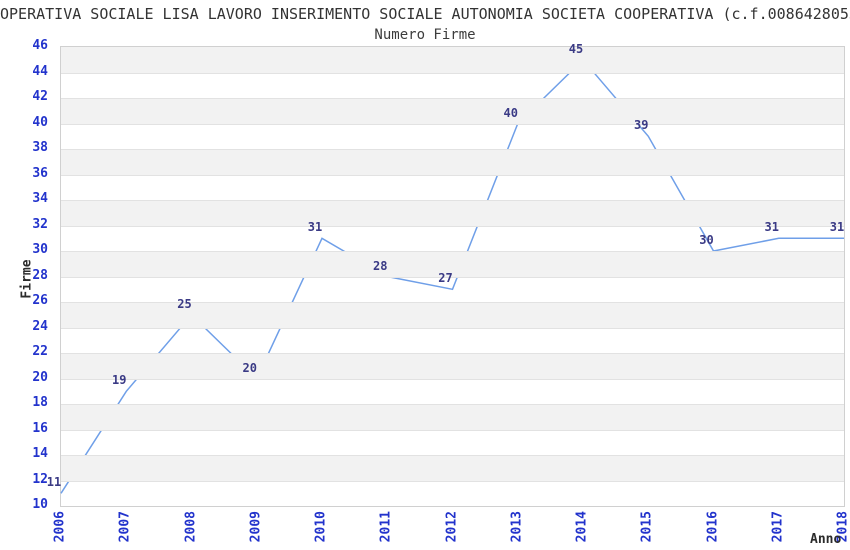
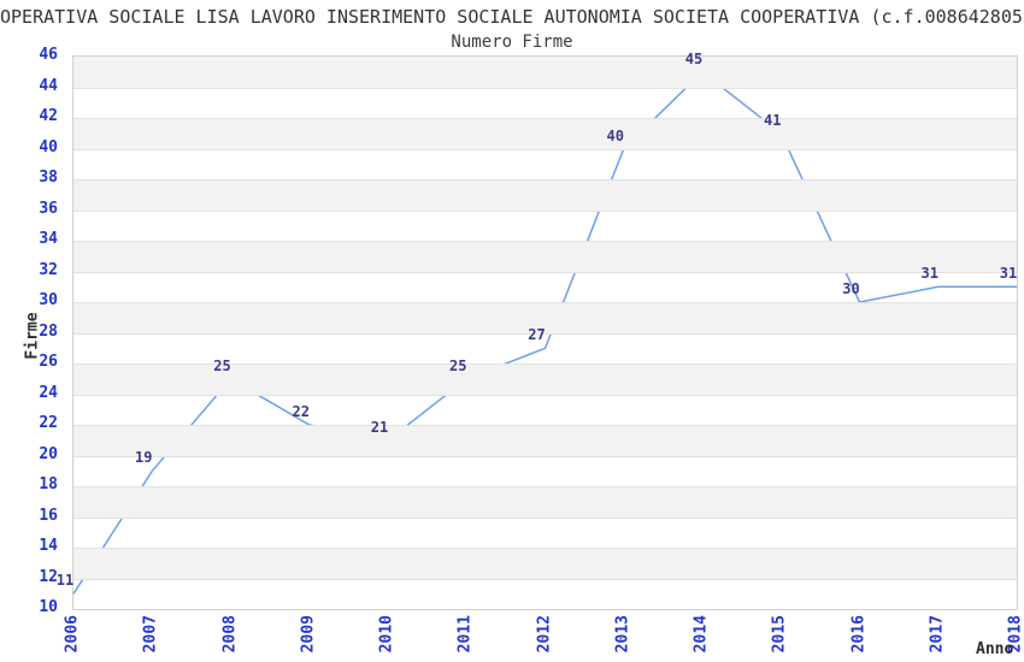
2009: 20 -> 22
2010: 31 -> 21
2011: 28 -> 25
2015: 39 -> 41
